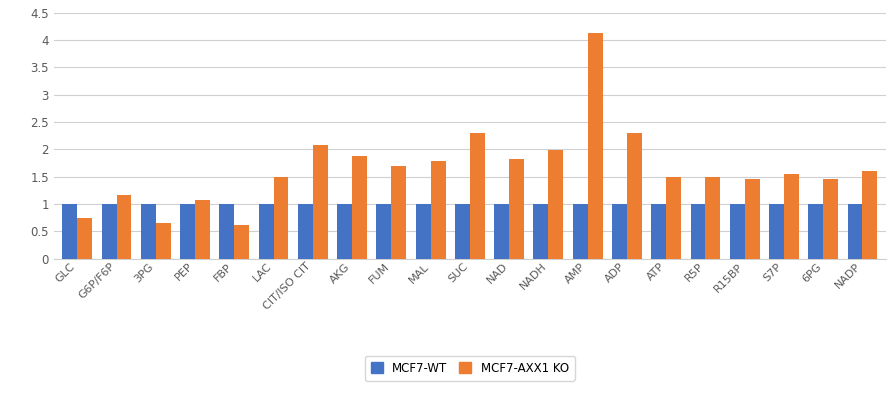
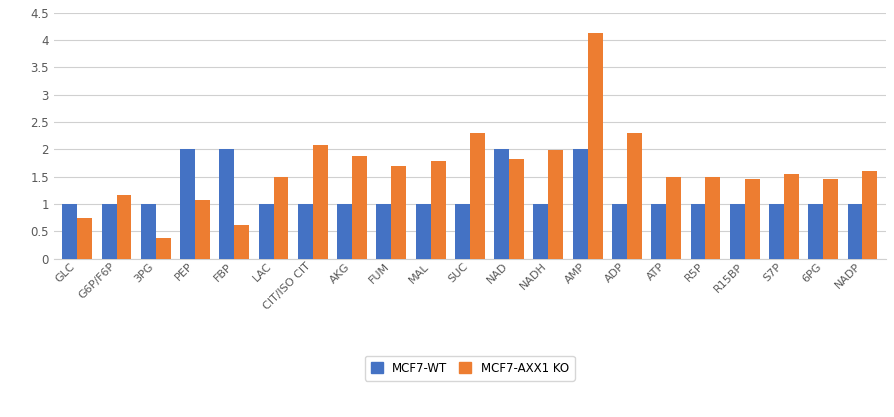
MCF7-AXX1 KO/3PG: 0.65 -> 0.38
MCF7-WT/PEP: 1 -> 2
MCF7-WT/FBP: 1 -> 2
MCF7-WT/NAD: 1 -> 2
MCF7-WT/AMP: 1 -> 2
